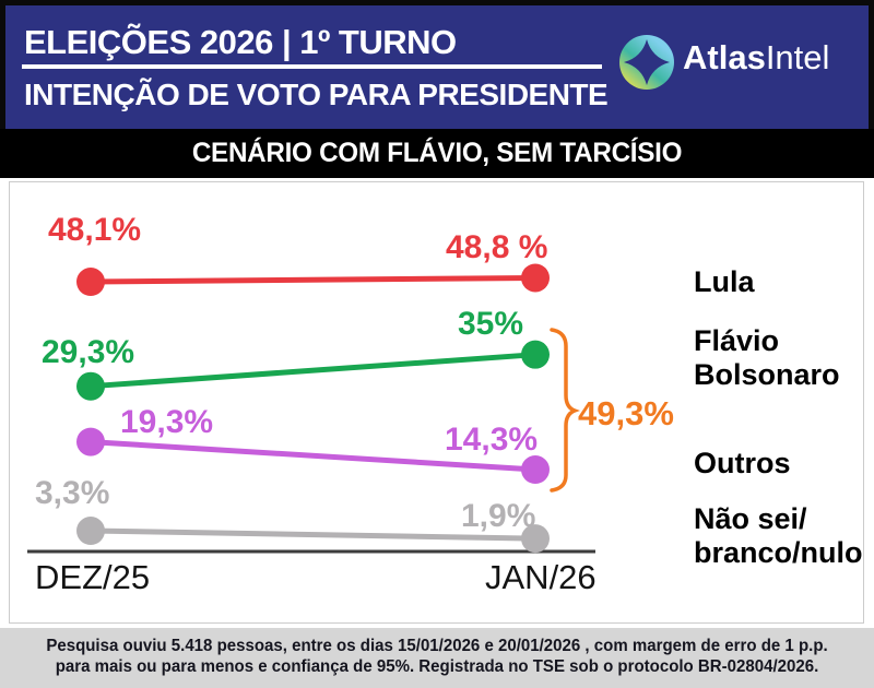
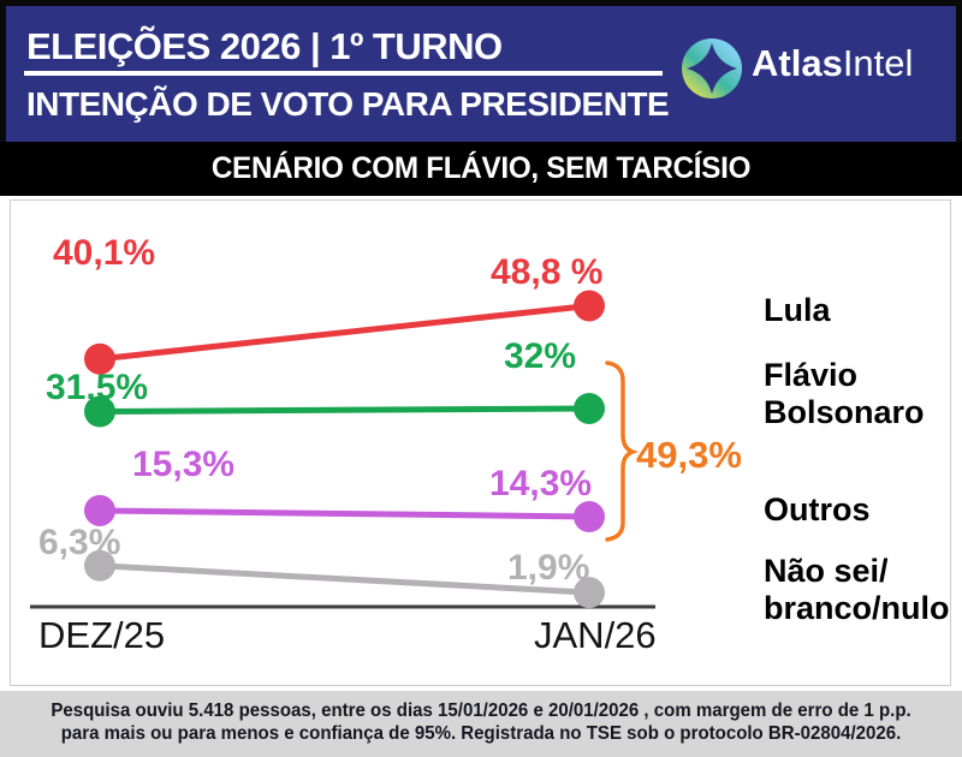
Lula/DEZ/25: 48,1% -> 40,1%
Flávio Bolsonaro/DEZ/25: 29,3% -> 31,5%
Outros/DEZ/25: 19,3% -> 15,3%
Não sei/branco/nulo/DEZ/25: 3,3% -> 6,3%
Flávio Bolsonaro/JAN/26: 35% -> 32%
